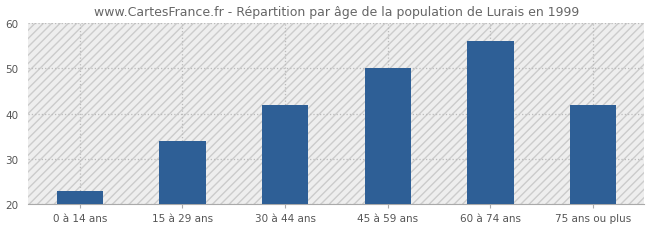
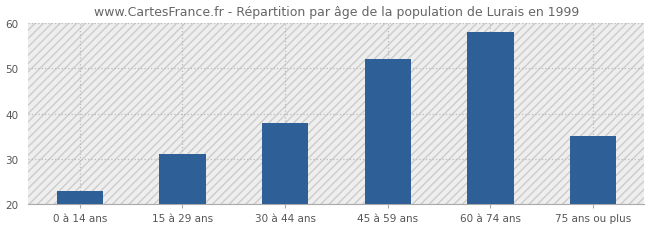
15 à 29 ans: 34 -> 31
30 à 44 ans: 42 -> 38
45 à 59 ans: 50 -> 52
60 à 74 ans: 56 -> 58
75 ans ou plus: 42 -> 35
